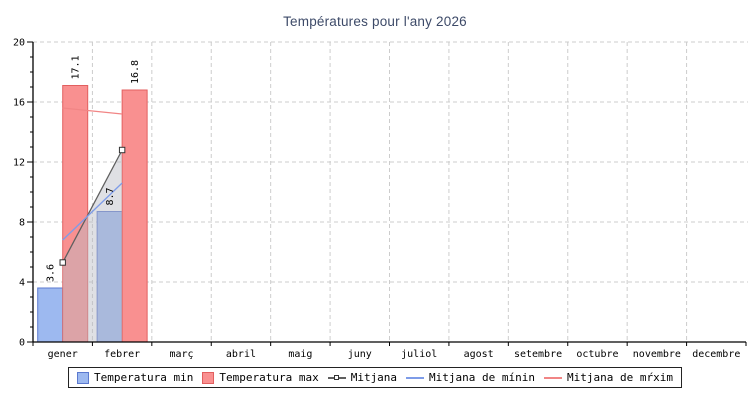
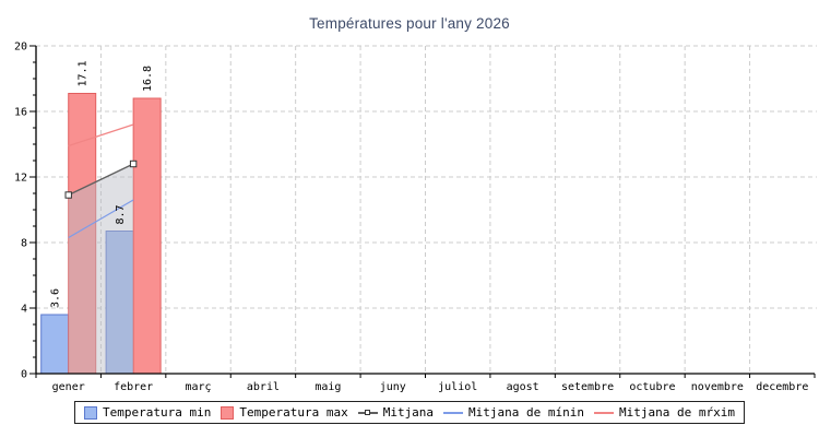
Mitjana/gener: 5.3 -> 10.9
Mitjana de mínin/gener: 6.8 -> 8.3
Mitjana de mŕxim/gener: 15.6 -> 13.9
